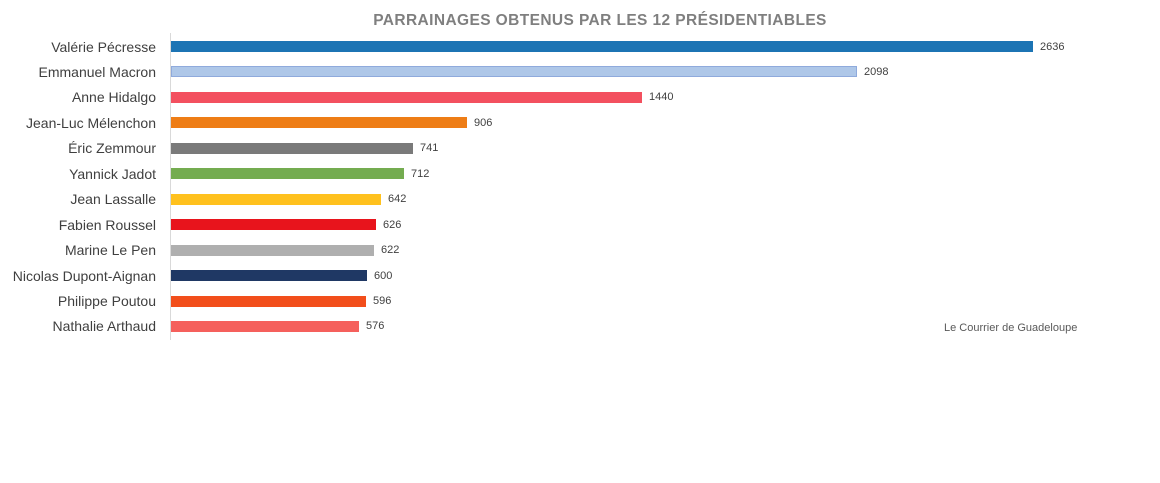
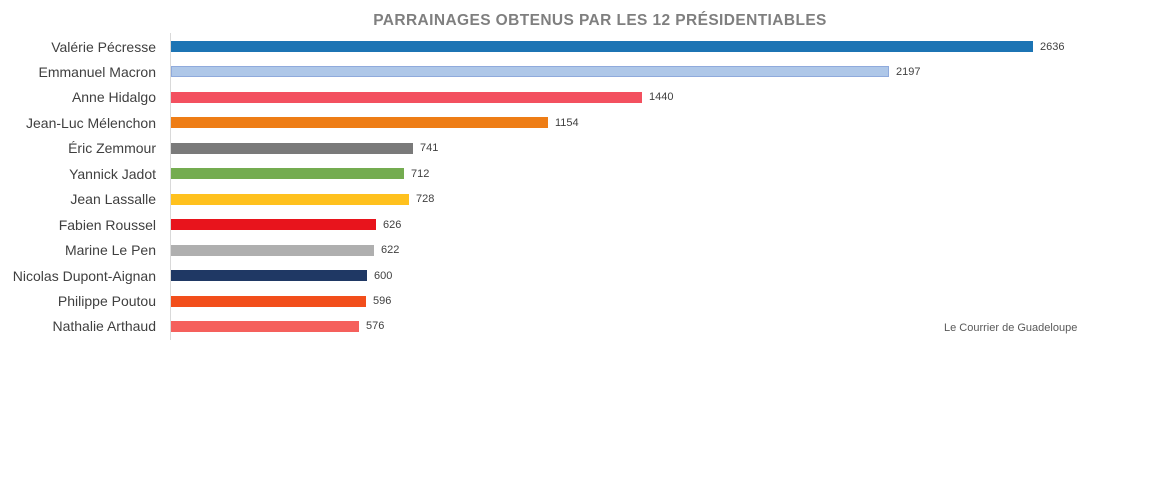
Emmanuel Macron: 2098 -> 2197
Jean-Luc Mélenchon: 906 -> 1154
Jean Lassalle: 642 -> 728
